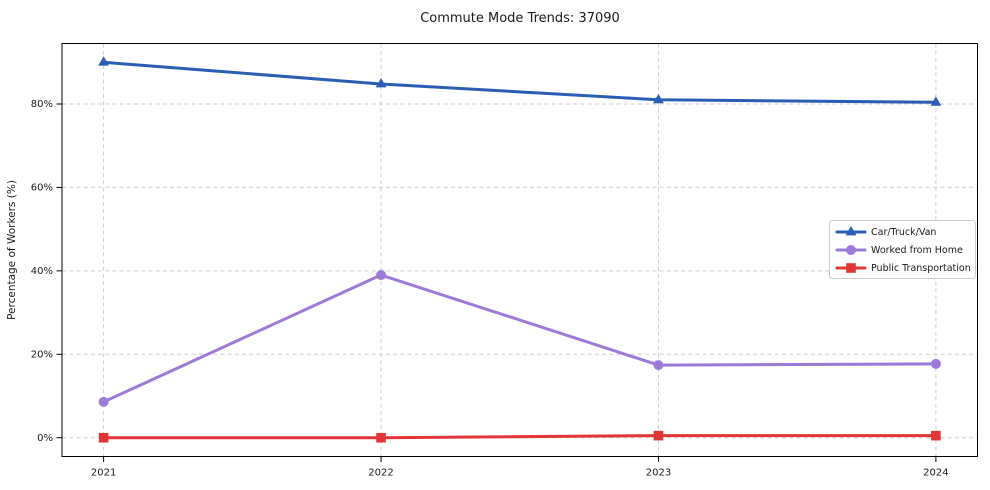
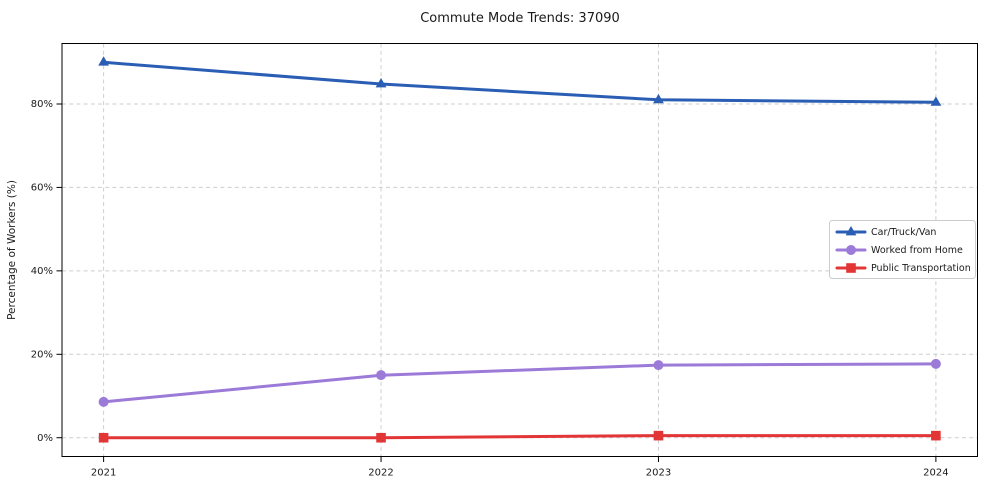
Worked from Home/2022: 39% -> 15%
